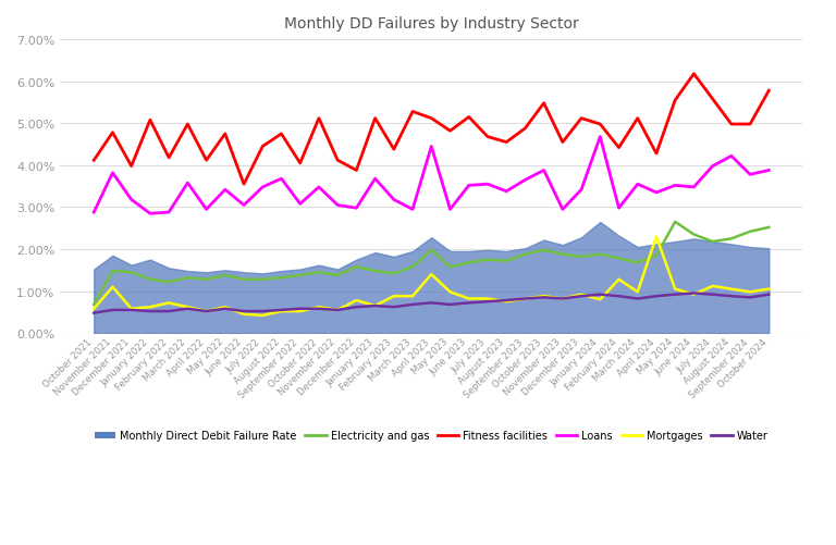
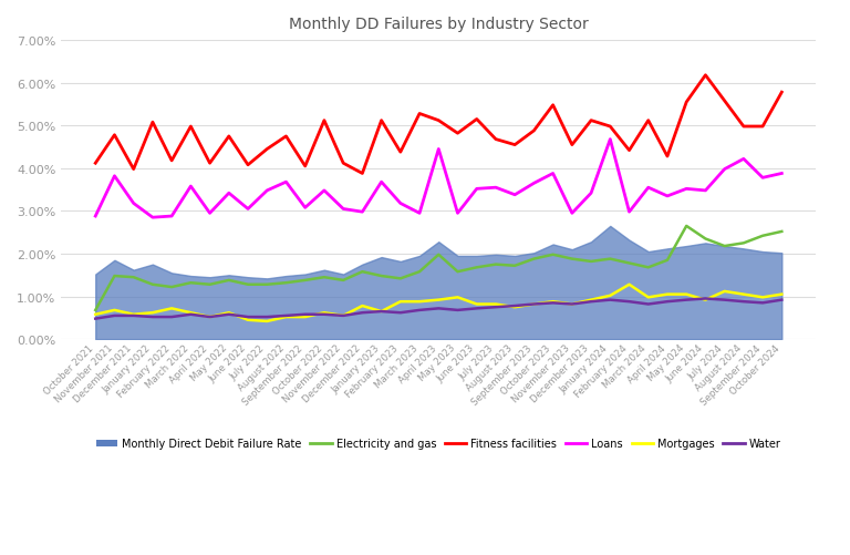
Mortgages/November 2021: 1.10% -> 0.68%
Fitness facilities/June 2022: 3.55% -> 4.08%
Mortgages/April 2023: 1.40% -> 0.92%
Mortgages/January 2024: 0.80% -> 1.02%
Mortgages/April 2024: 2.30% -> 1.05%
